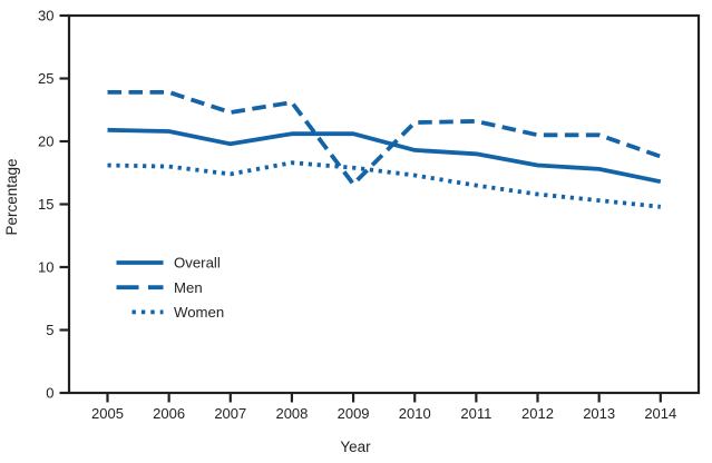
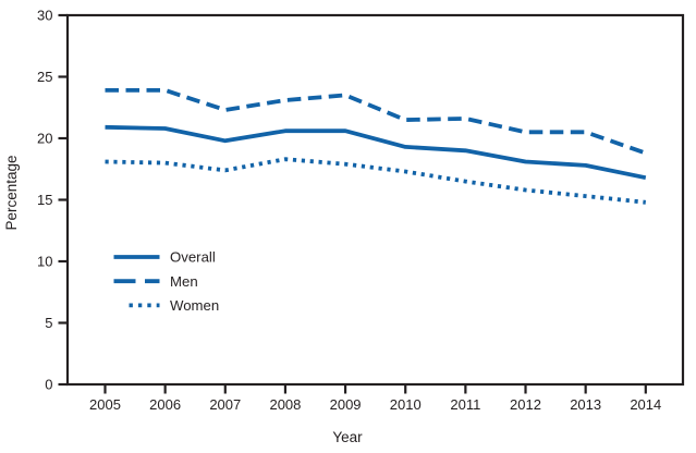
Men/2009: 16.6 -> 23.5
